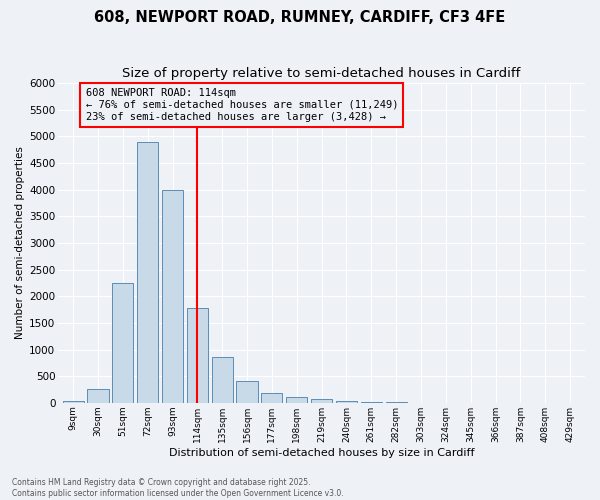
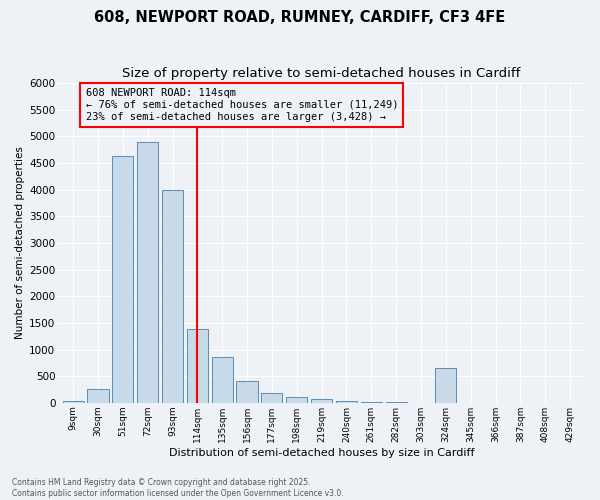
51sqm: 2250 -> 4640
114sqm: 1780 -> 1380
324sqm: 0 -> 660
